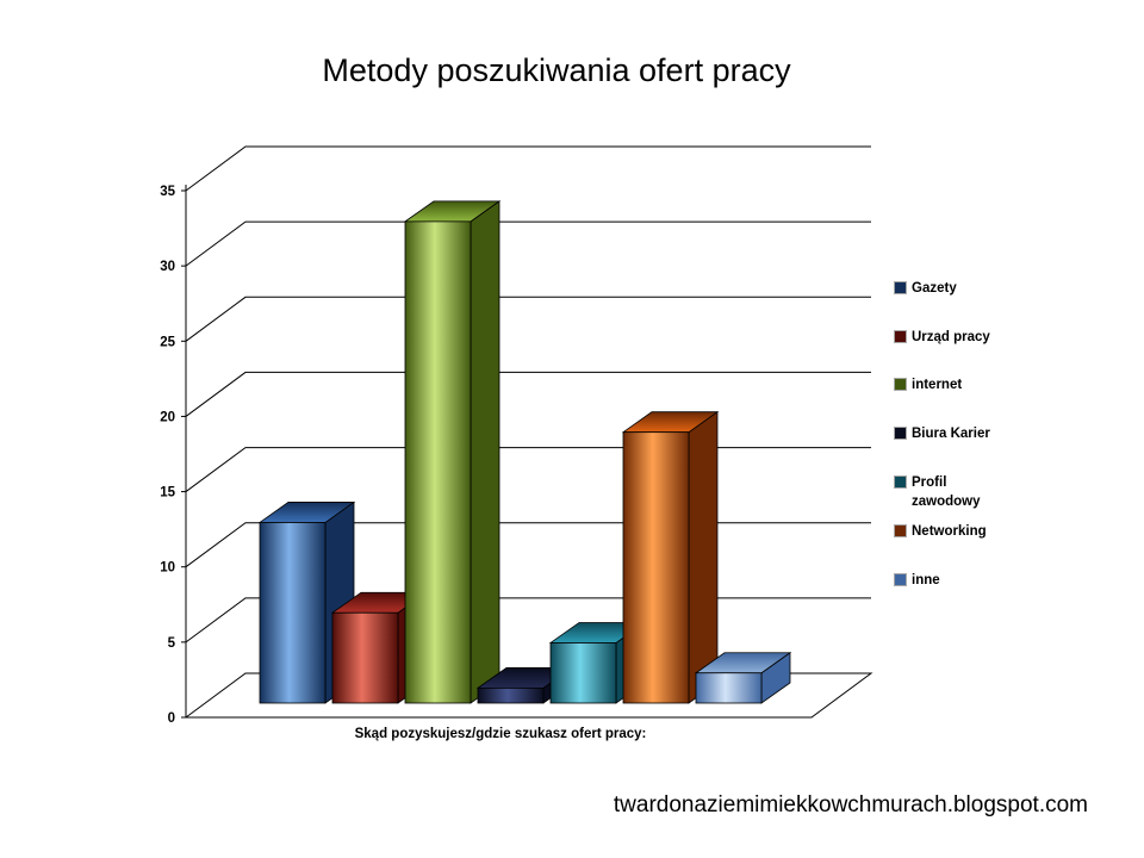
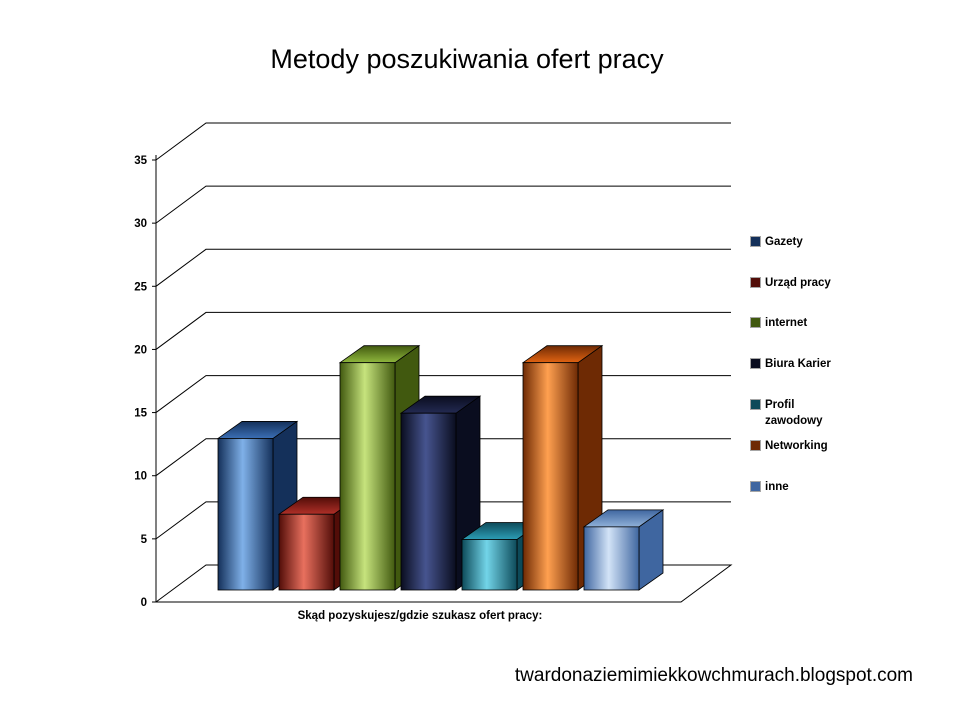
internet: 32 -> 18
Biura Karier: 1 -> 14
inne: 2 -> 5
